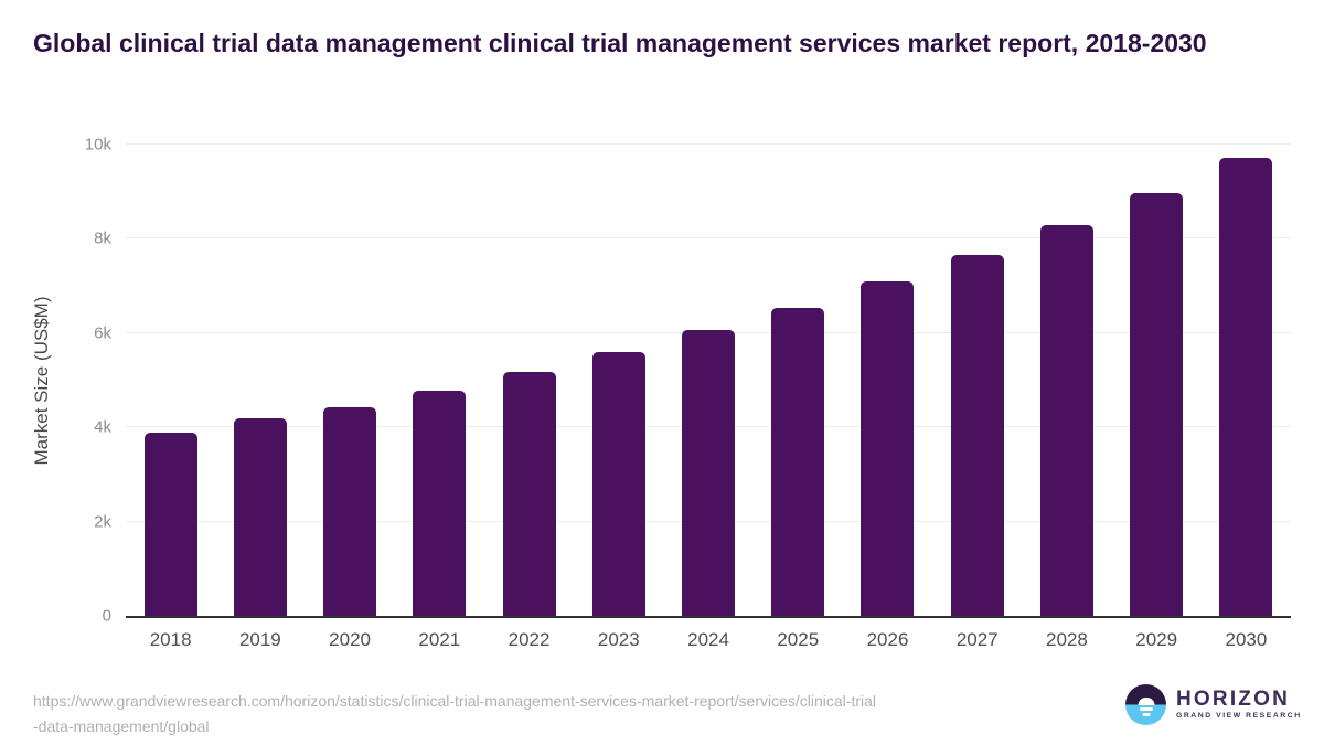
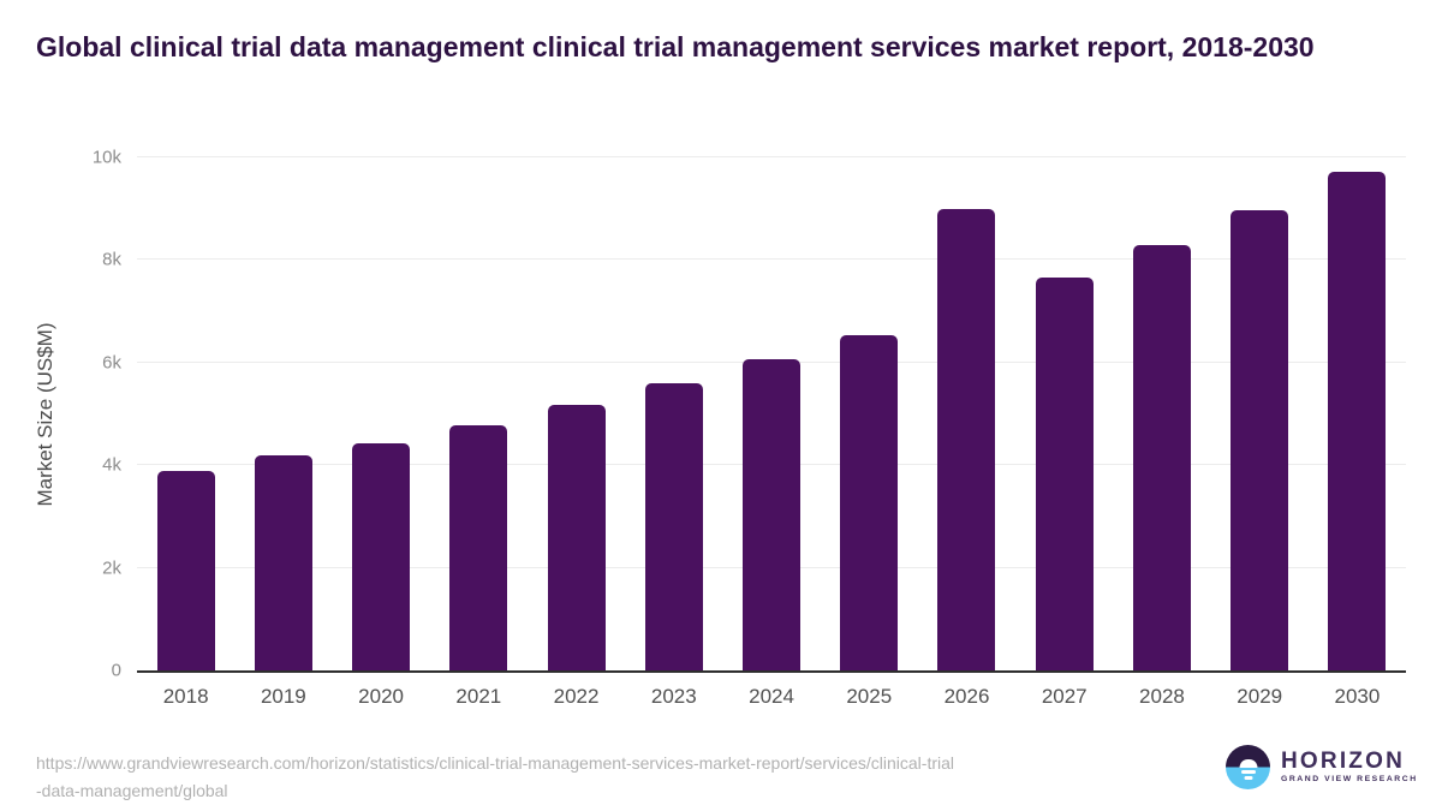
2026: 7.1k -> 9.0k
